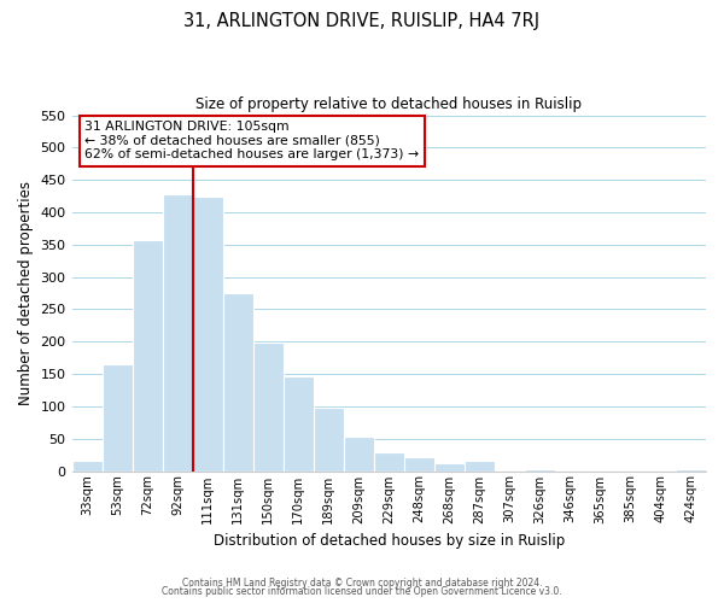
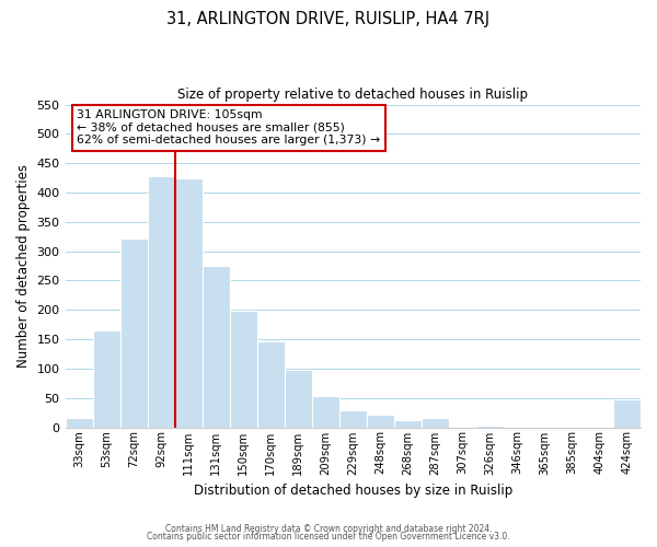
72sqm: 358 -> 322
424sqm: 2 -> 48
